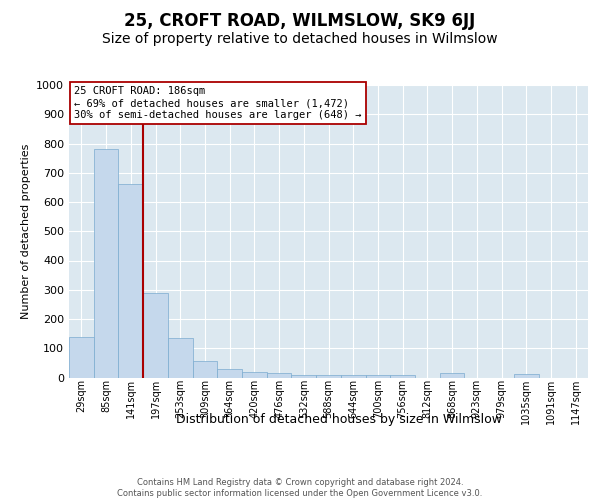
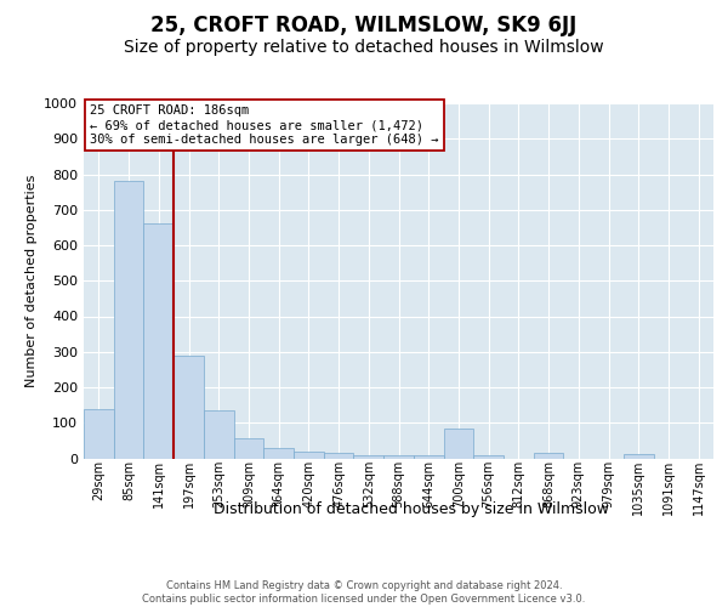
700sqm: 10 -> 85
